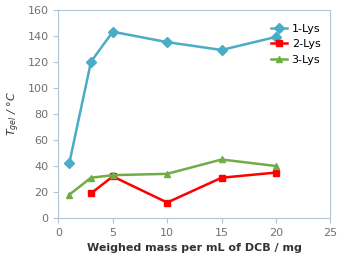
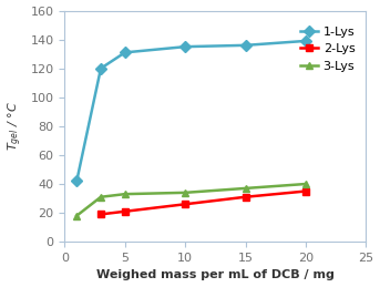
1-Lys/5: 143 -> 131
2-Lys/5: 32 -> 21
2-Lys/10: 12 -> 26
1-Lys/15: 129 -> 136
3-Lys/15: 45 -> 37
